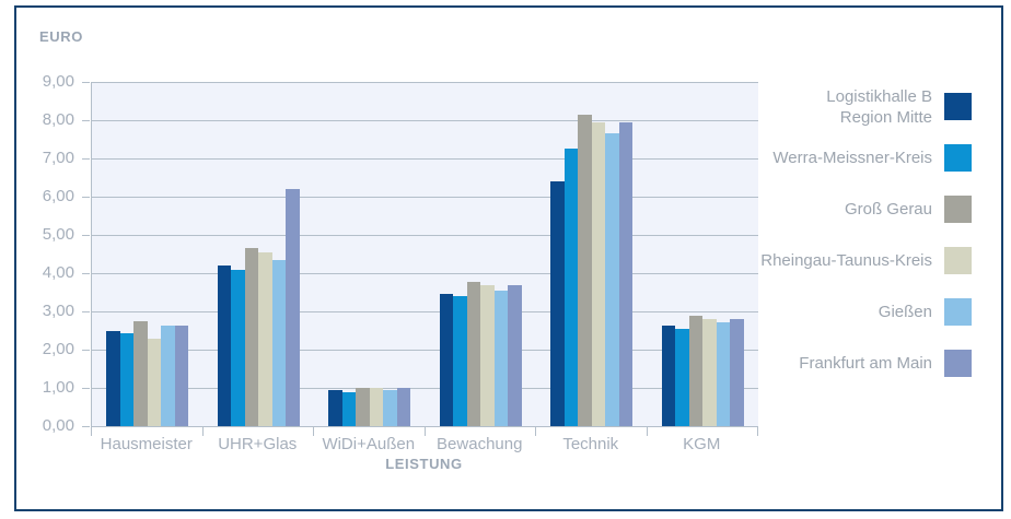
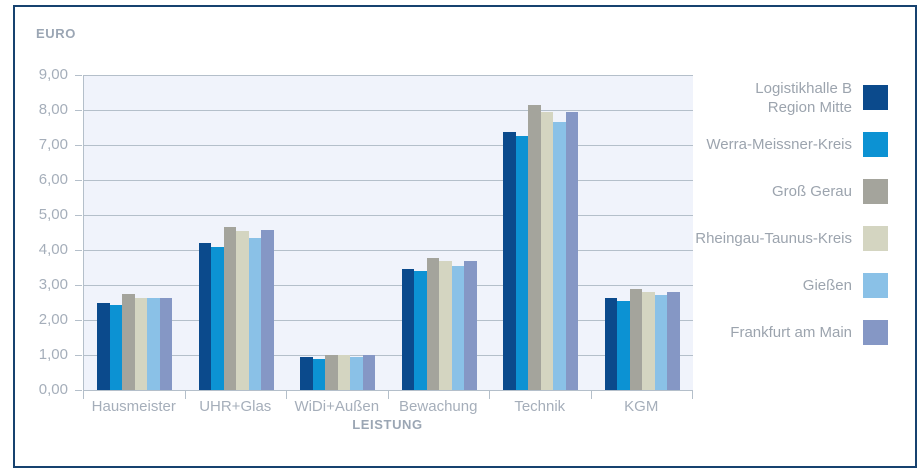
Rheingau-Taunus-Kreis/Hausmeister: 2,3 -> 2,6
Frankfurt am Main/UHR+Glas: 6,2 -> 4,6
Logistikhalle B Region Mitte/Technik: 6,4 -> 7,4
